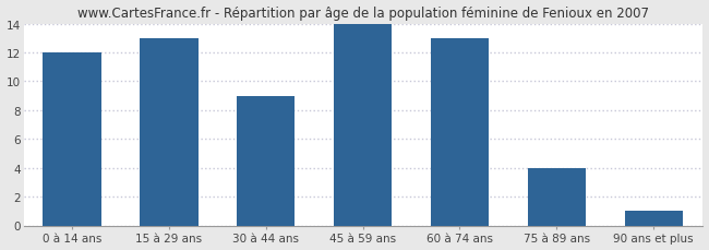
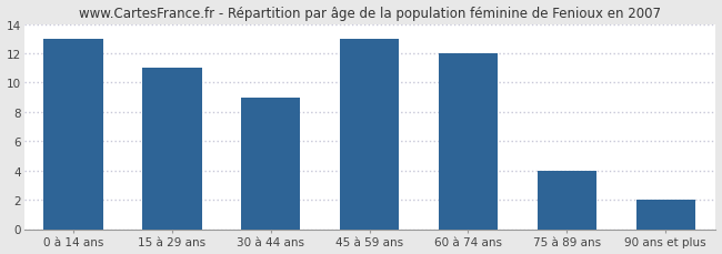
0 à 14 ans: 12 -> 13
15 à 29 ans: 13 -> 11
45 à 59 ans: 14 -> 13
60 à 74 ans: 13 -> 12
90 ans et plus: 1 -> 2
